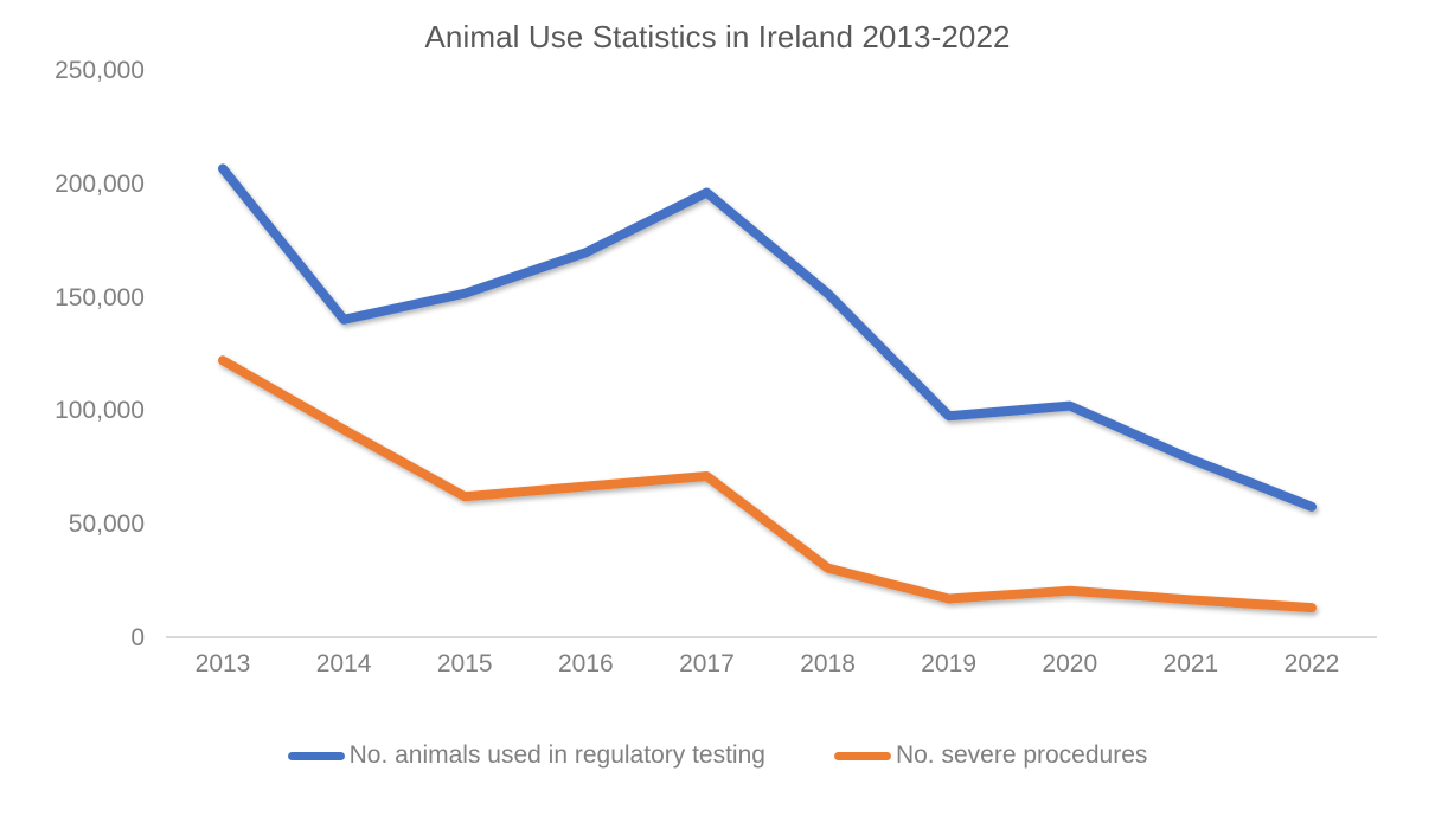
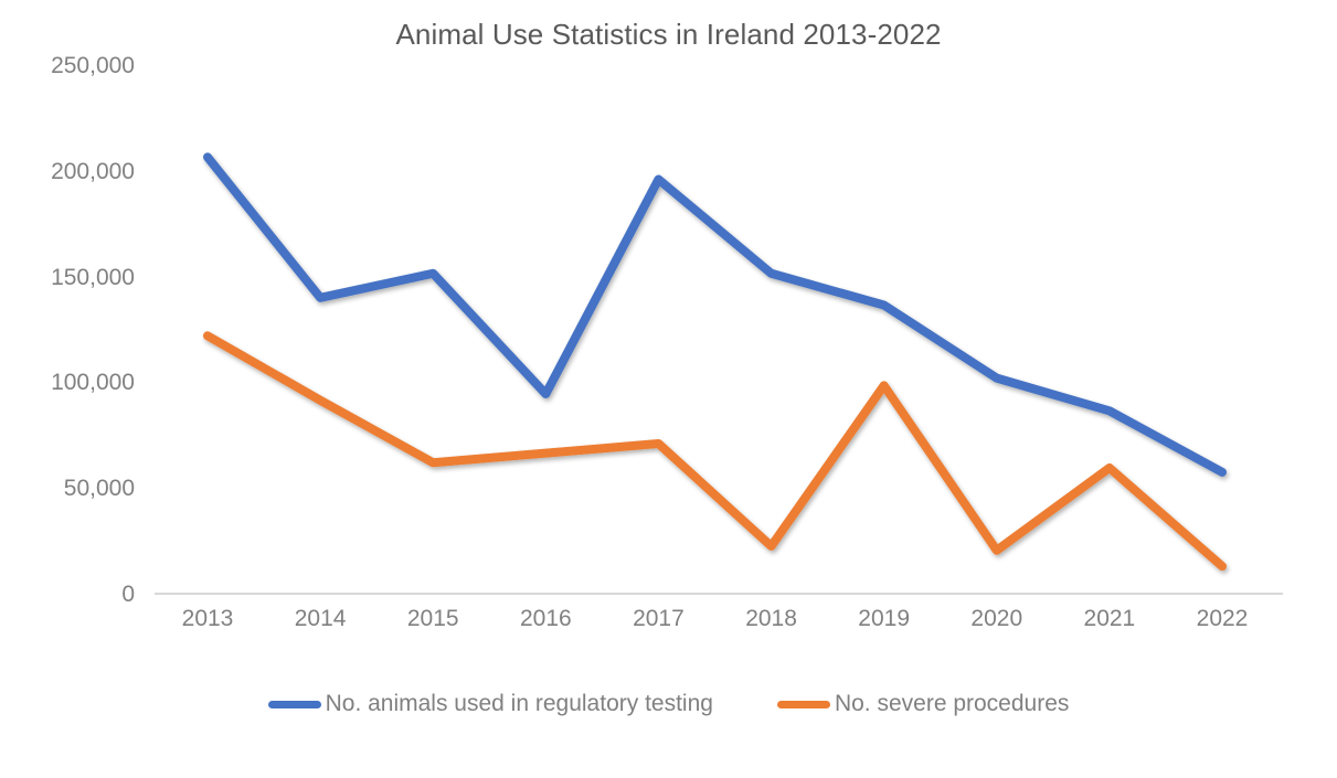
No. animals used in regulatory testing/2016: 170000 -> 95000
No. severe procedures/2018: 31000 -> 23000
No. animals used in regulatory testing/2019: 98000 -> 137000
No. severe procedures/2019: 18000 -> 99000
No. animals used in regulatory testing/2021: 79000 -> 87000
No. severe procedures/2021: 17000 -> 60000
